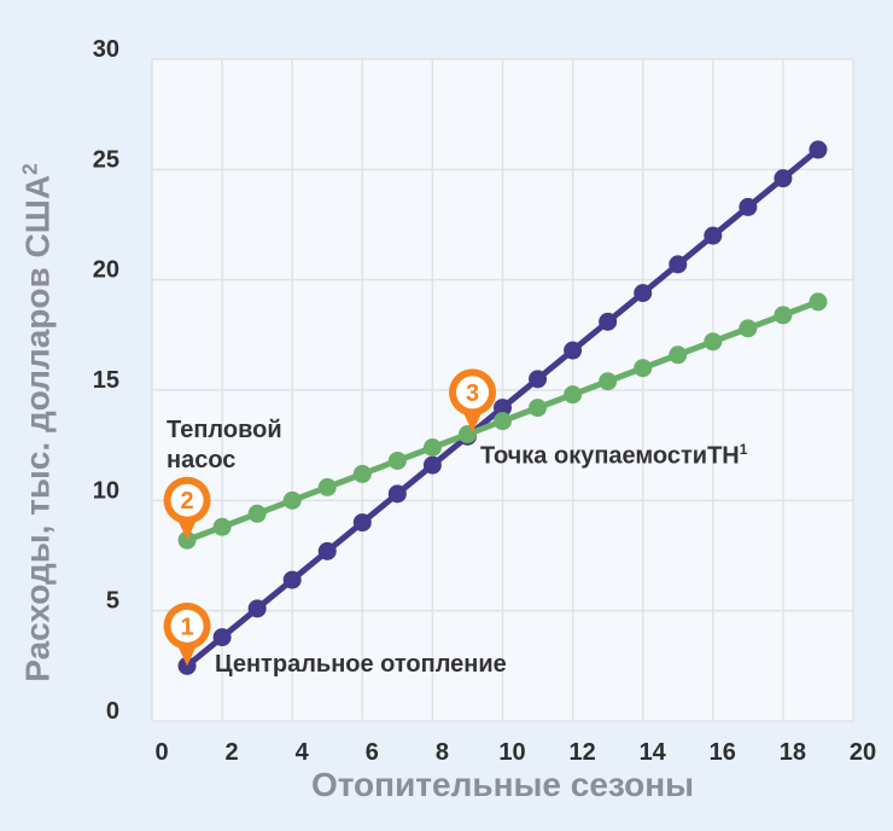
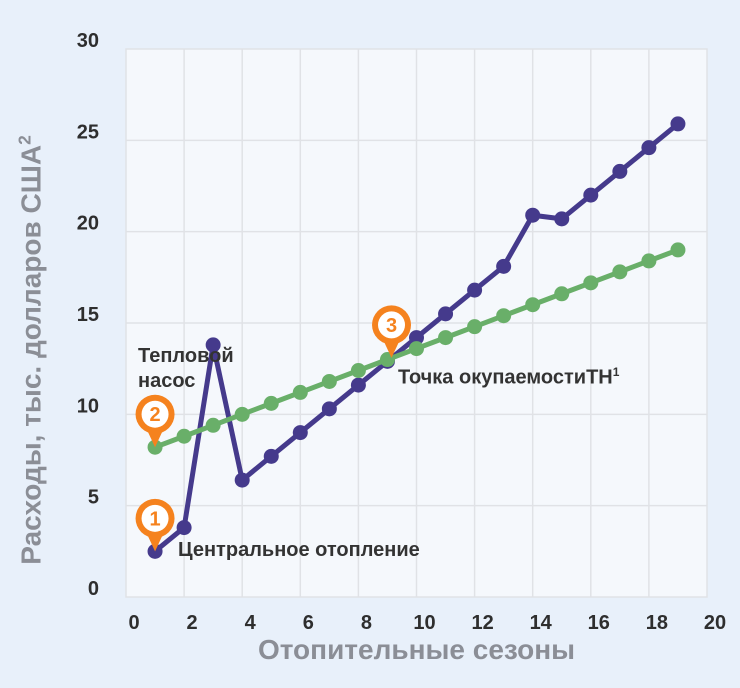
Центральное отопление/3: 5.1 -> 13.8
Центральное отопление/14: 19.4 -> 20.9
